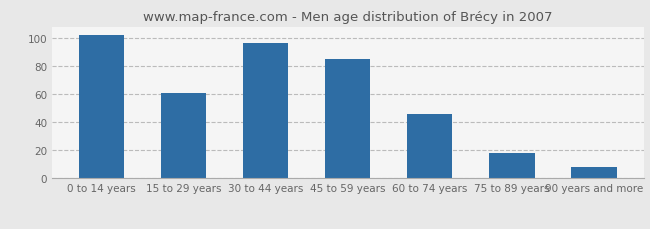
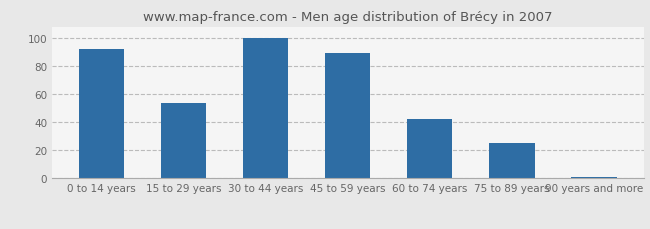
0 to 14 years: 102 -> 92
15 to 29 years: 61 -> 54
30 to 44 years: 96 -> 100
45 to 59 years: 85 -> 89
60 to 74 years: 46 -> 42
75 to 89 years: 18 -> 25
90 years and more: 8 -> 1
